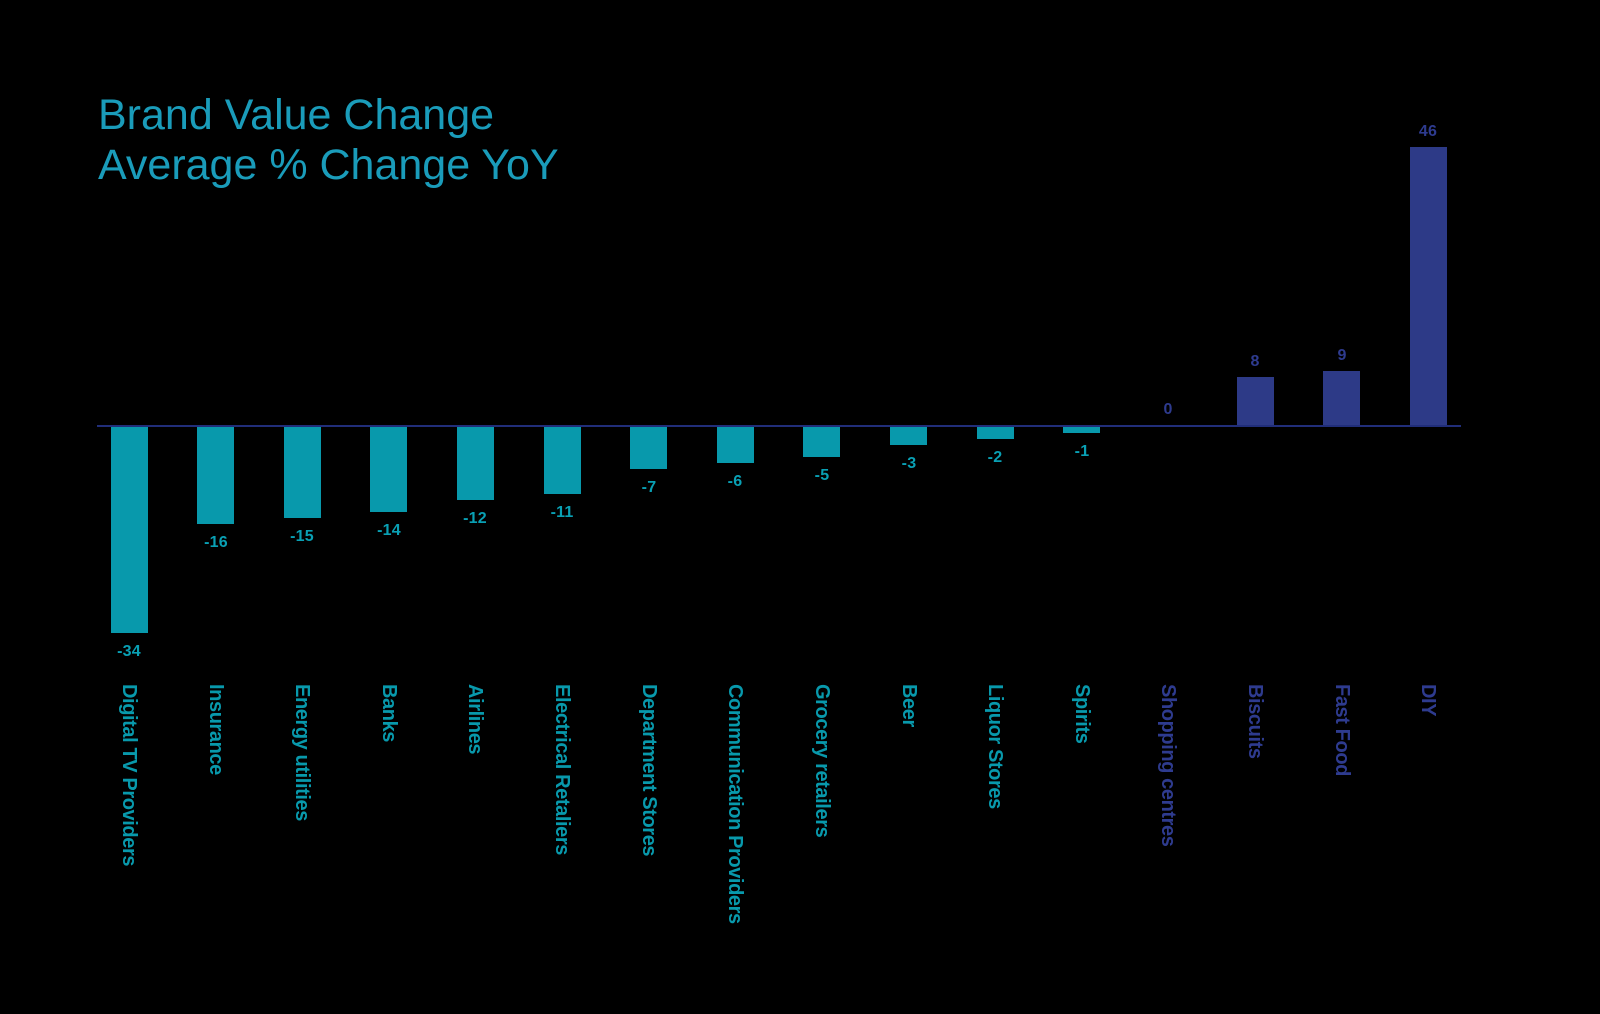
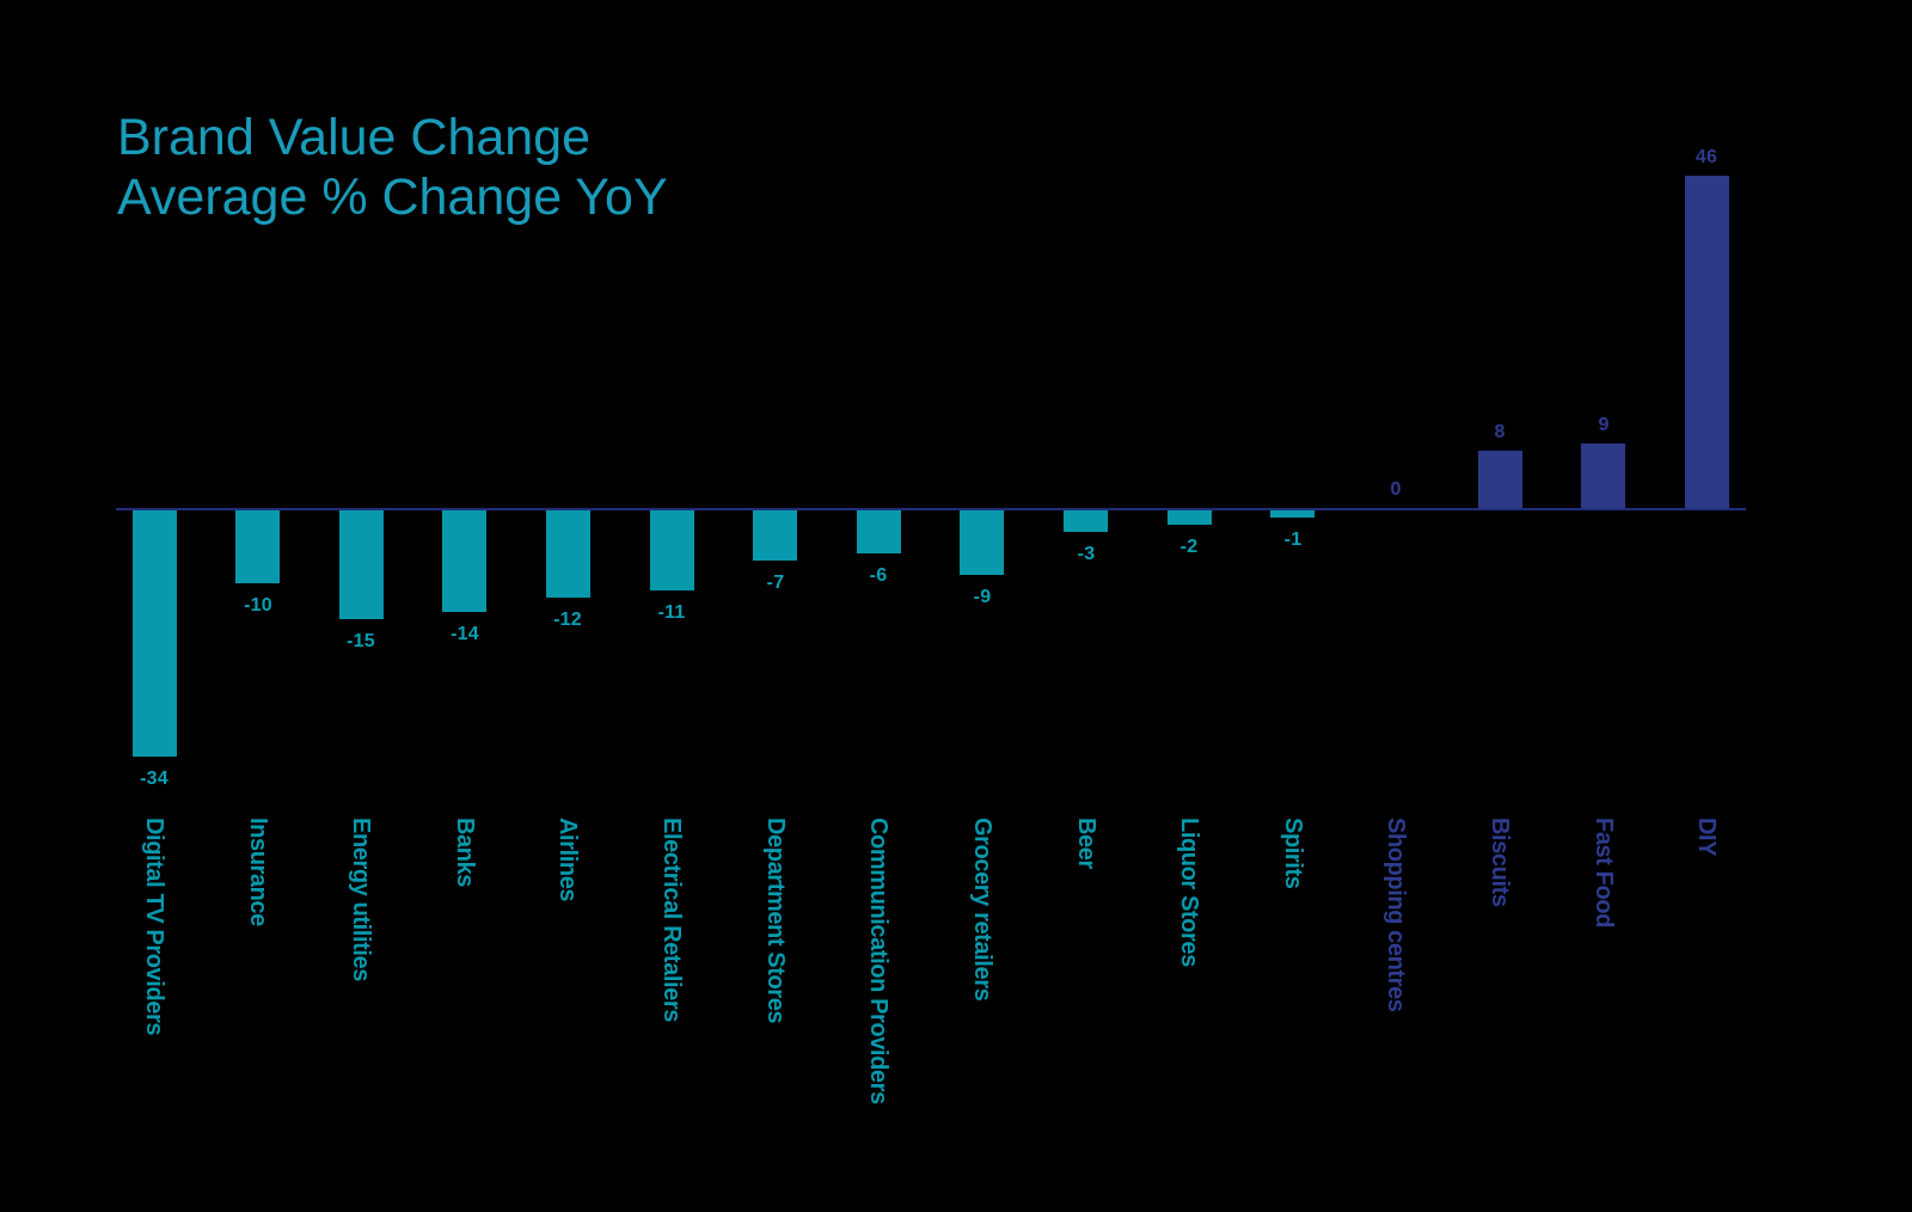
Insurance: -16 -> -10
Grocery retailers: -5 -> -9
